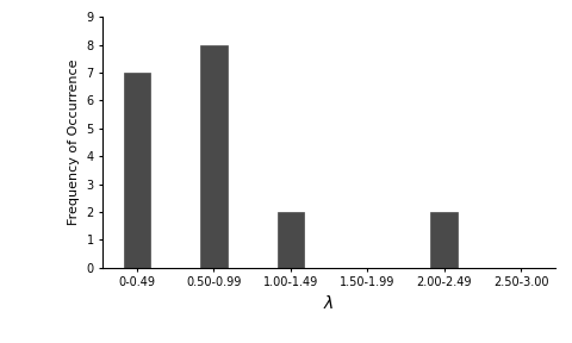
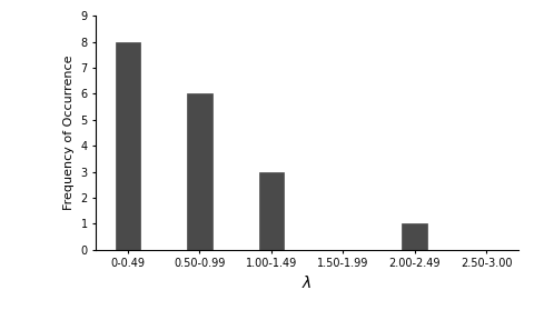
0-0.49: 7 -> 8
0.50-0.99: 8 -> 6
1.00-1.49: 2 -> 3
2.00-2.49: 2 -> 1
